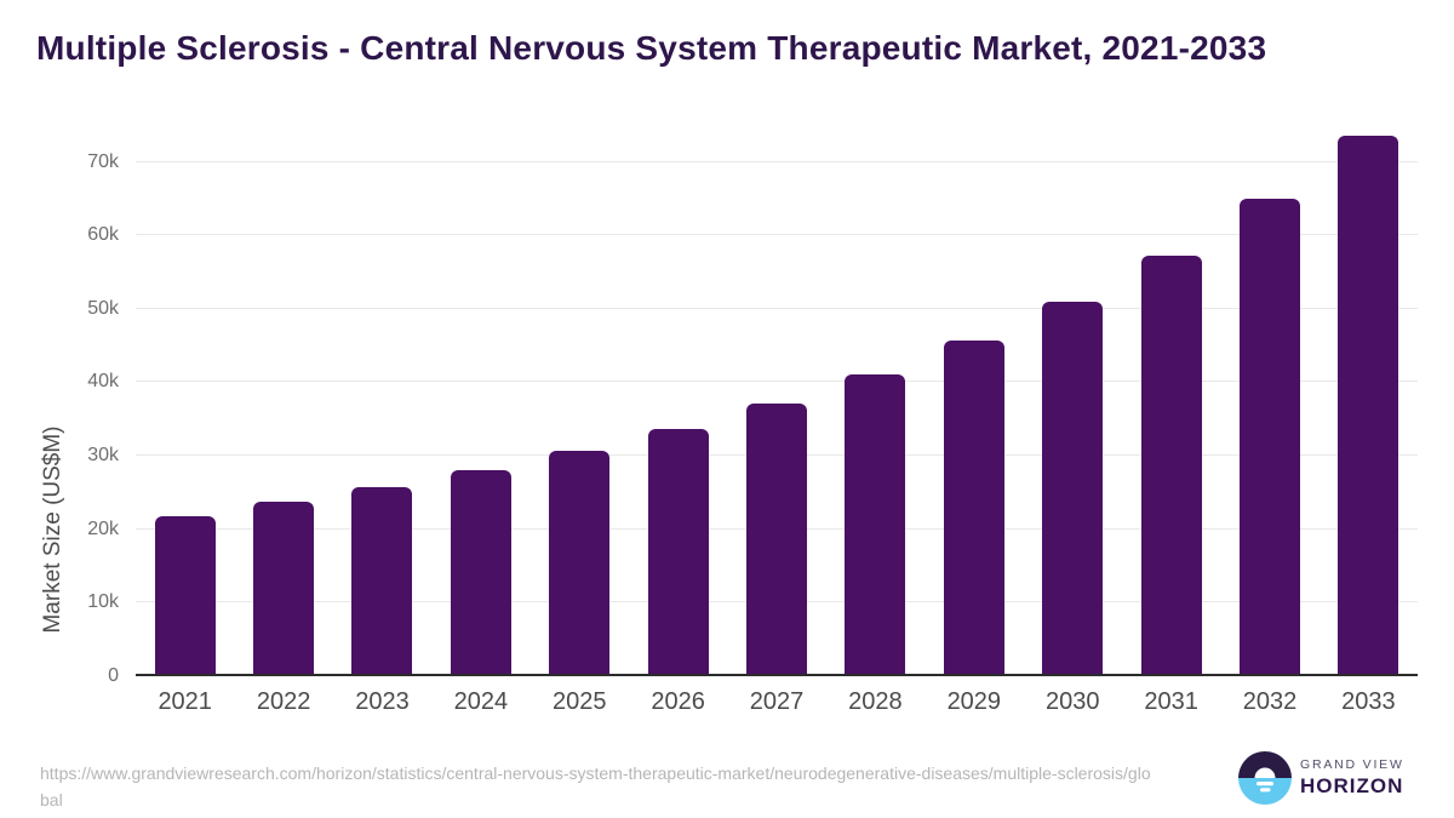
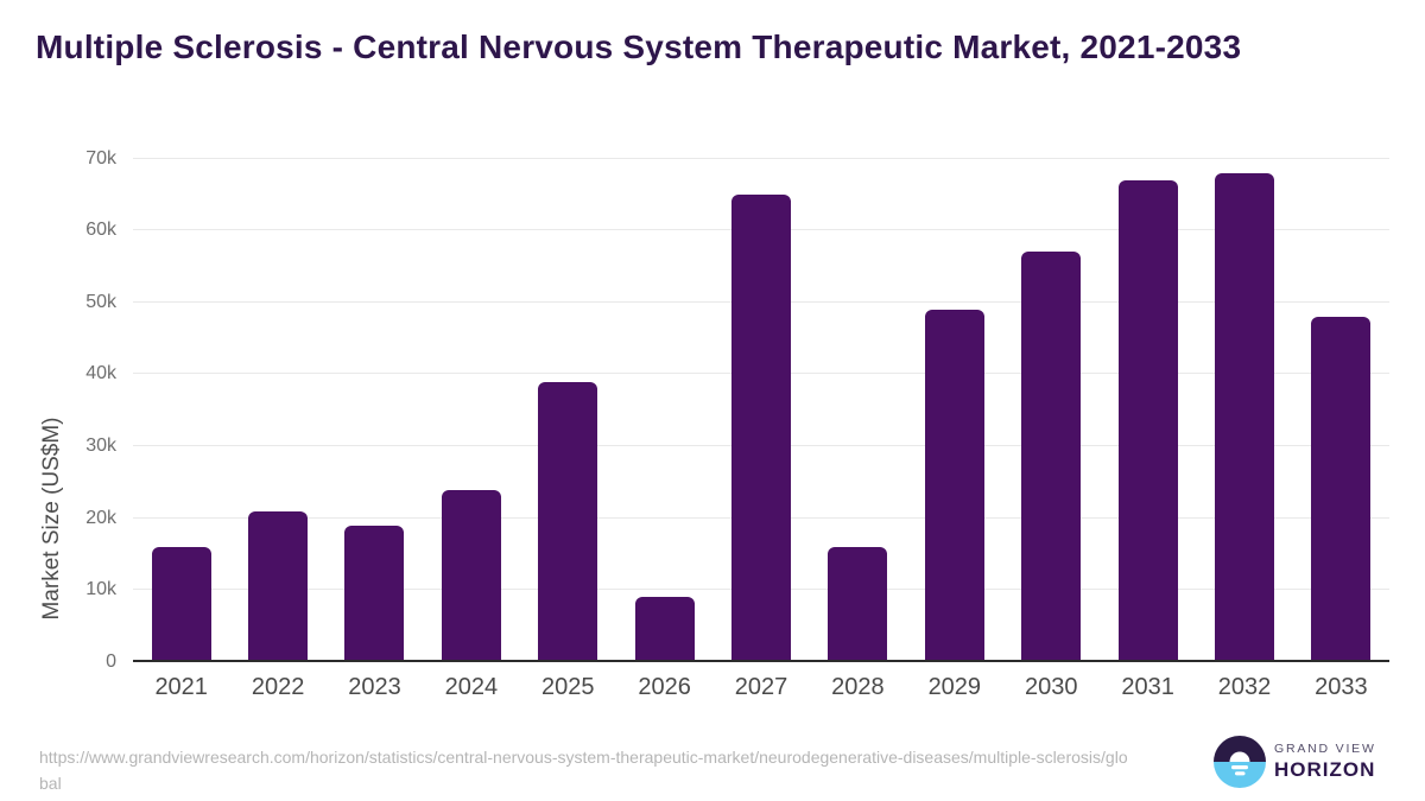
2021: 22k -> 16k
2022: 24k -> 21k
2023: 26k -> 19k
2024: 28k -> 24k
2025: 31k -> 39k
2026: 34k -> 9k
2027: 37k -> 65k
2028: 41k -> 16k
2029: 46k -> 49k
2030: 51k -> 57k
2031: 57k -> 67k
2032: 65k -> 68k
2033: 74k -> 48k
